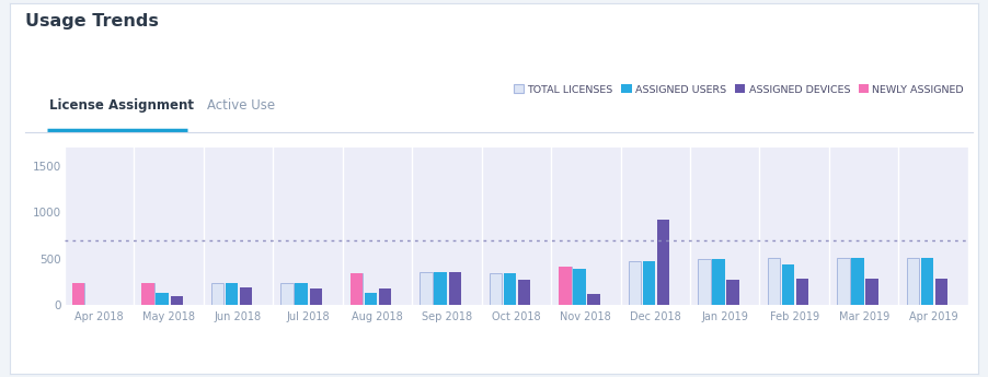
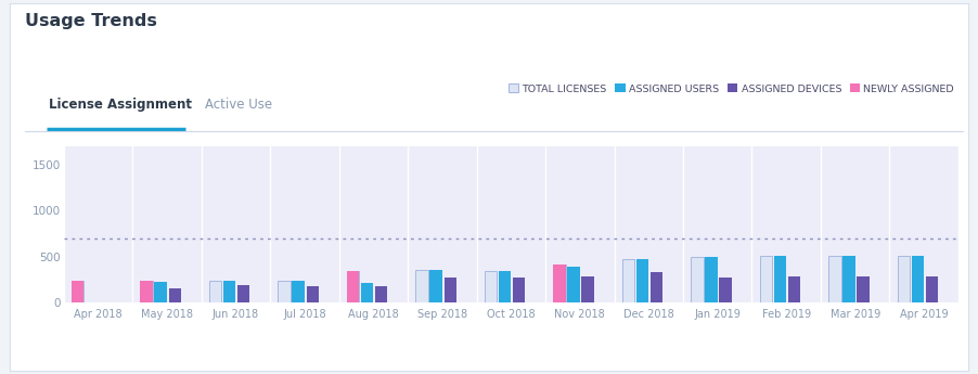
ASSIGNED USERS/May 2018: 140 -> 230
ASSIGNED DEVICES/May 2018: 100 -> 160
ASSIGNED USERS/Aug 2018: 140 -> 220
ASSIGNED DEVICES/Sep 2018: 360 -> 270
ASSIGNED DEVICES/Nov 2018: 120 -> 280
ASSIGNED DEVICES/Dec 2018: 920 -> 340
ASSIGNED USERS/Feb 2019: 440 -> 500
